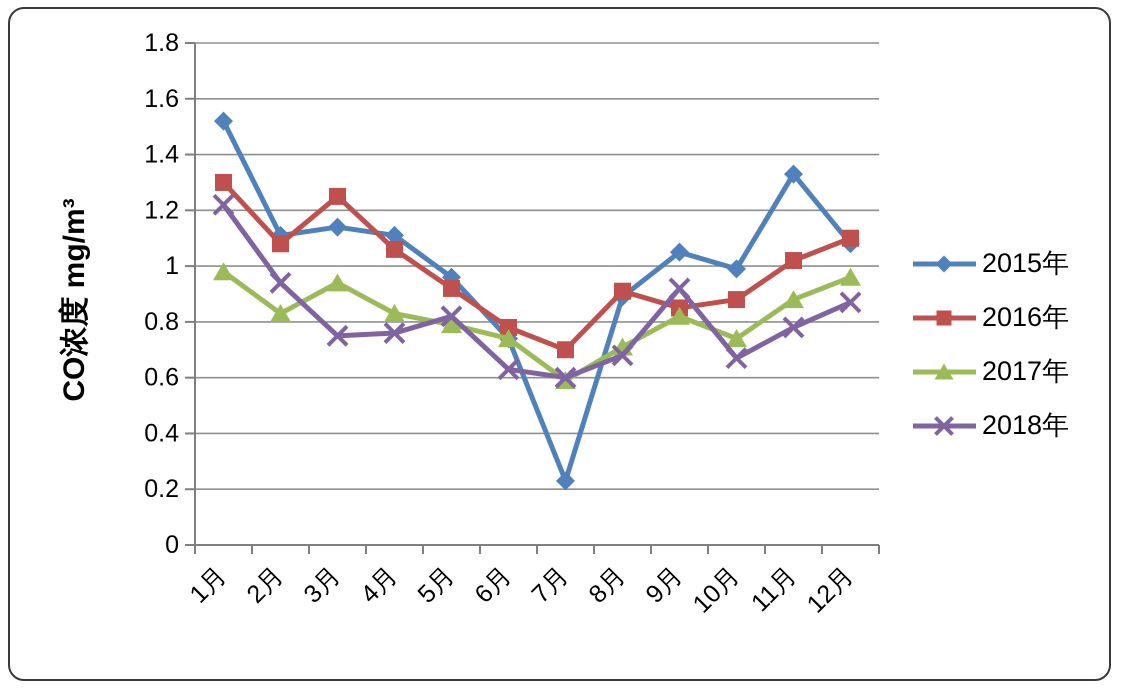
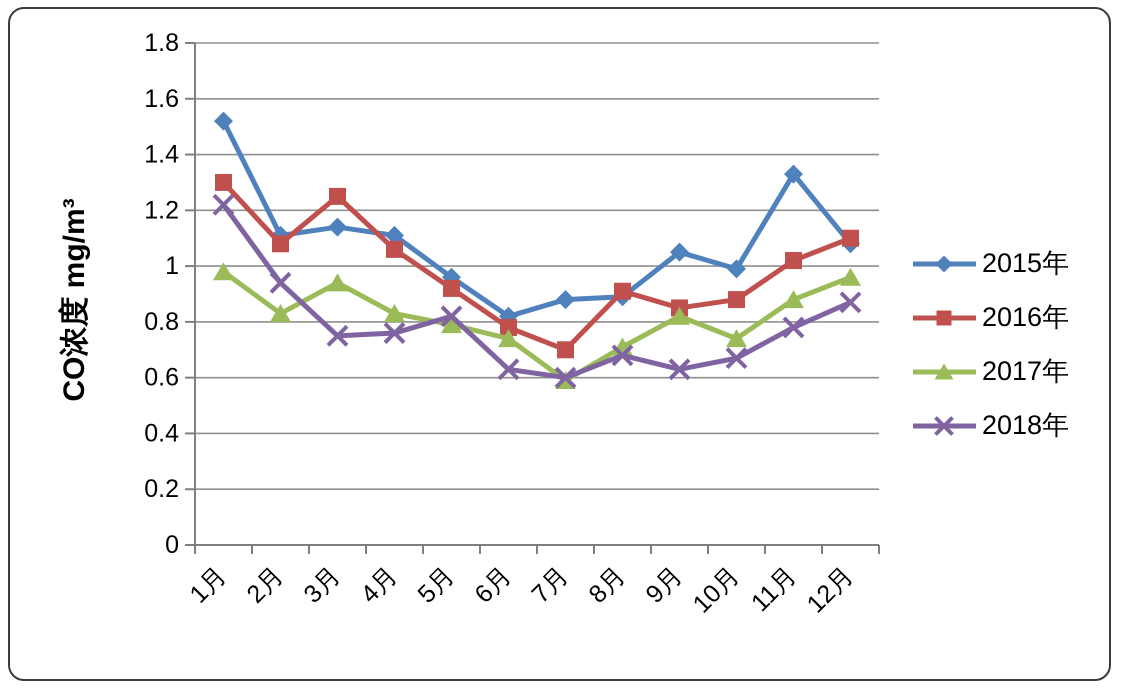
2015年/6月: 0.74 -> 0.82
2015年/7月: 0.23 -> 0.88
2018年/9月: 0.92 -> 0.63
